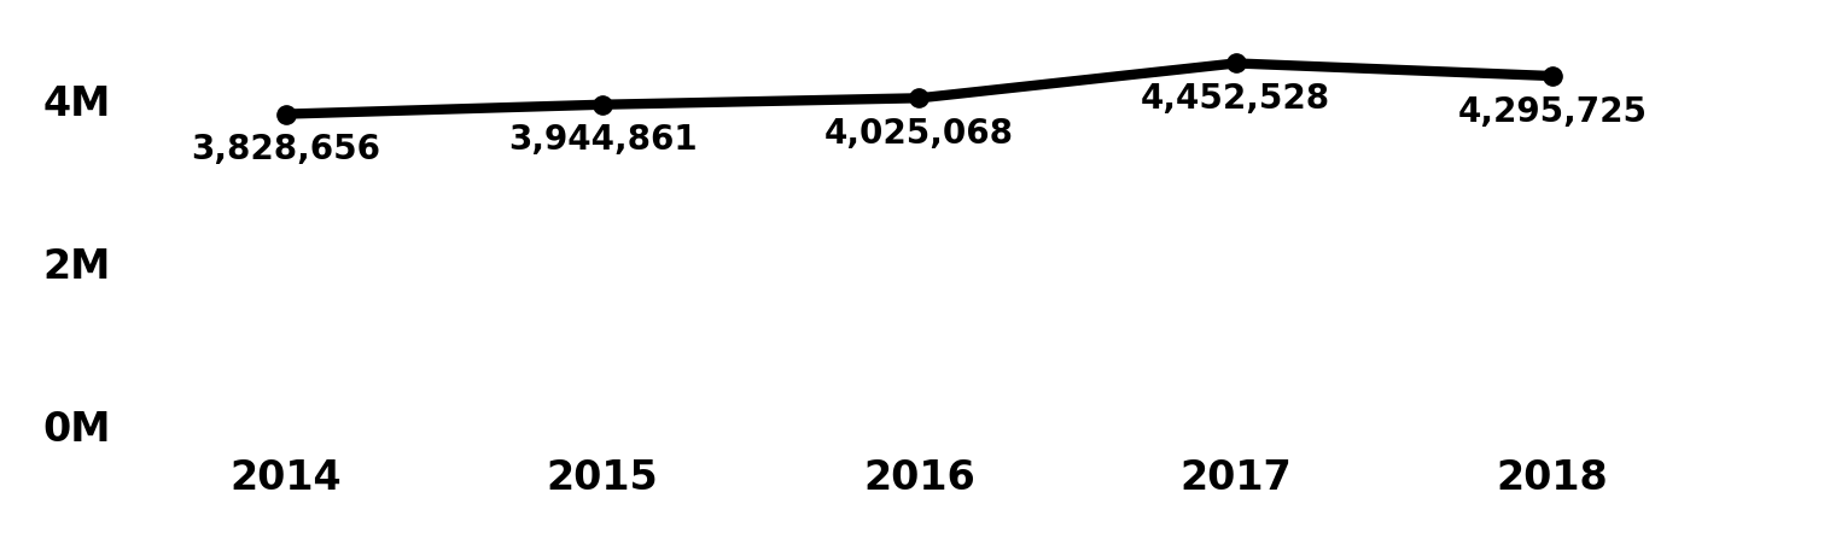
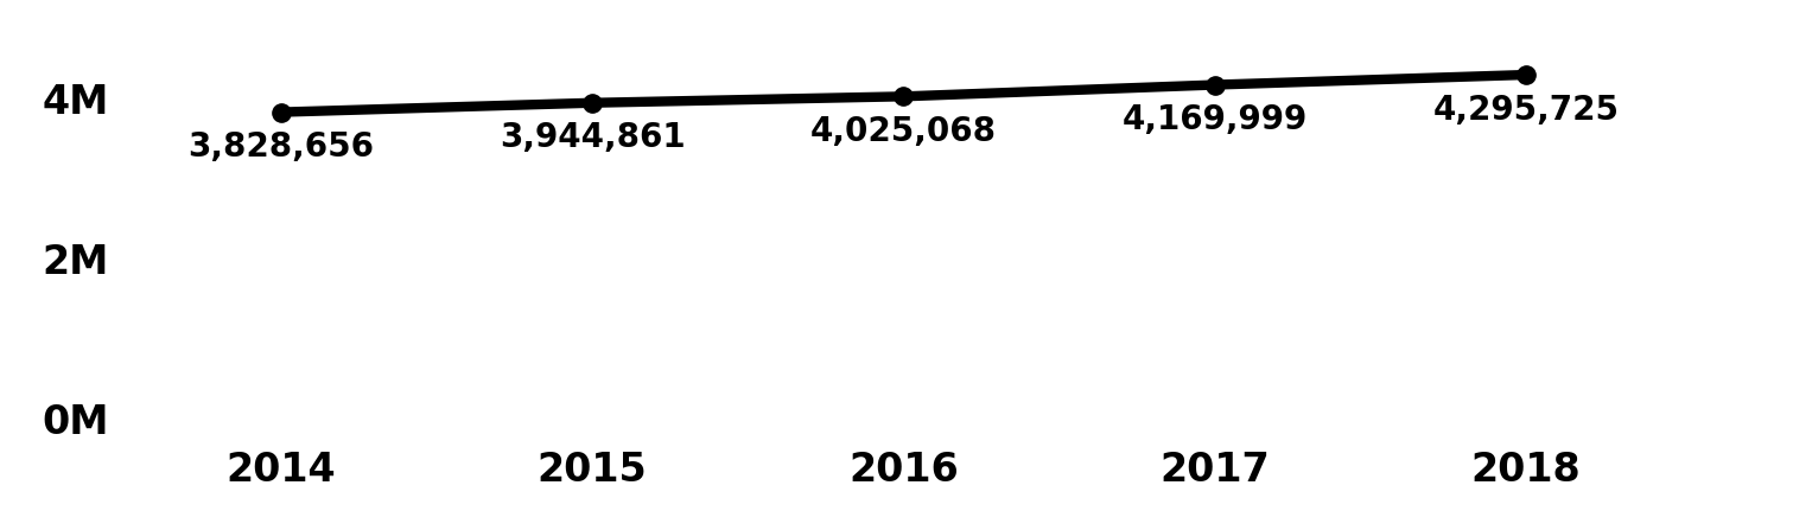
2017: 4,452,528 -> 4,169,999
